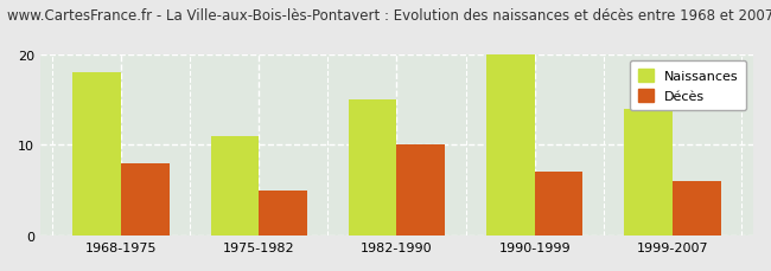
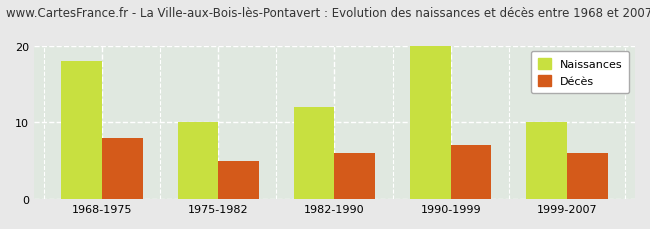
Naissances/1975-1982: 11 -> 10
Naissances/1982-1990: 15 -> 12
Décès/1982-1990: 10 -> 6
Naissances/1999-2007: 14 -> 10
